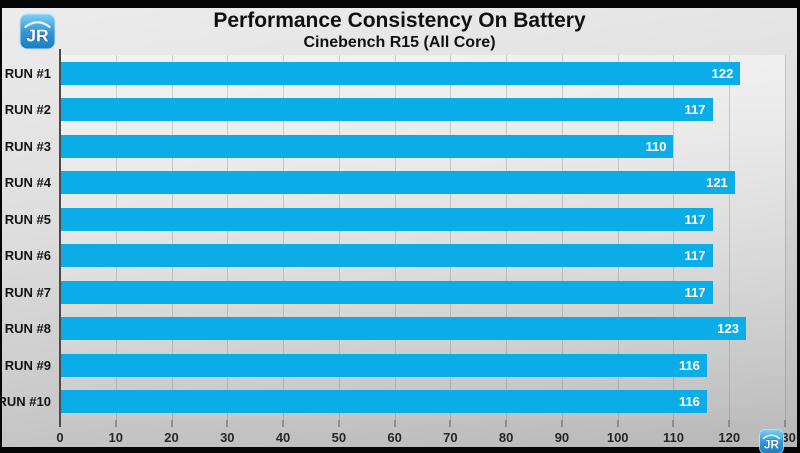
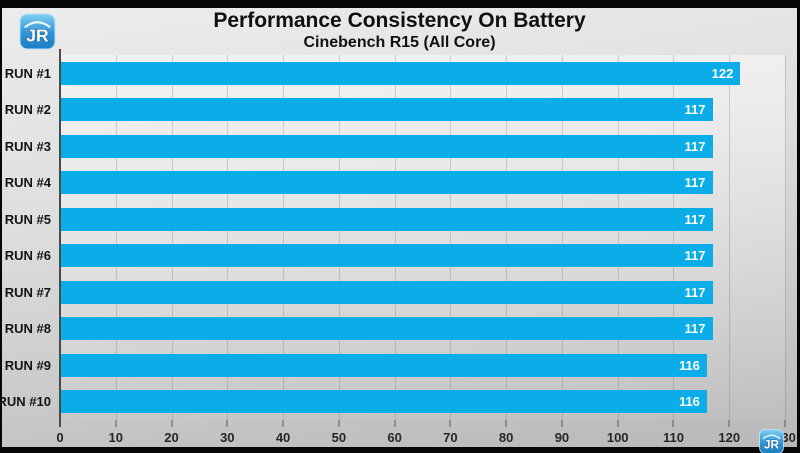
RUN #3: 110 -> 117
RUN #4: 121 -> 117
RUN #8: 123 -> 117
